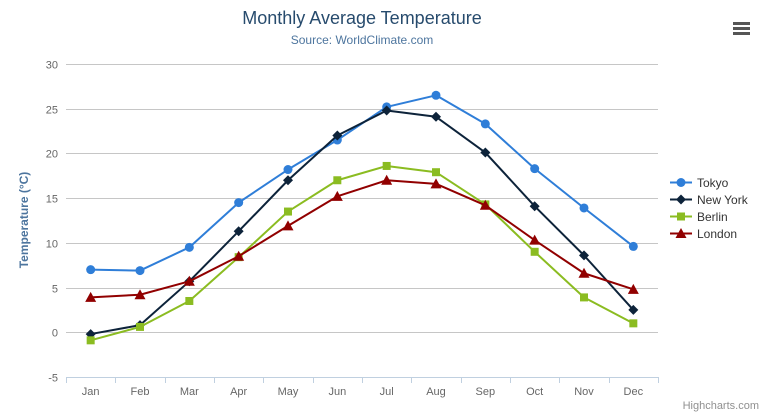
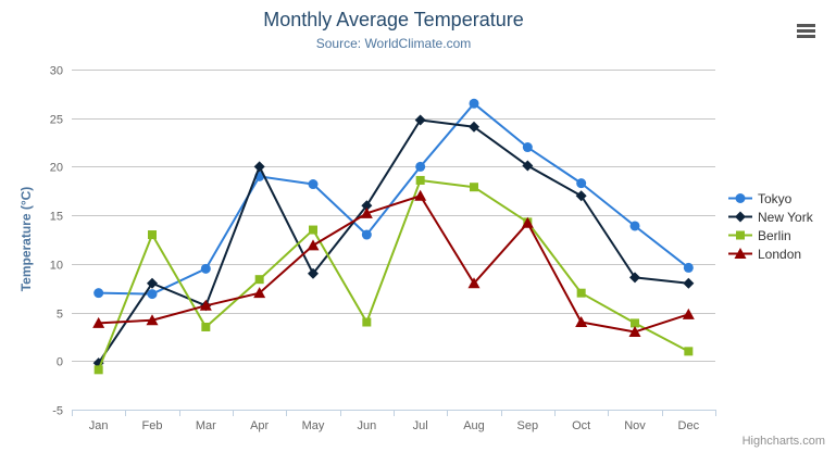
New York/Feb: 1 -> 8
Berlin/Feb: 1 -> 13
Tokyo/Apr: 14 -> 19
New York/Apr: 11 -> 20
London/Apr: 8 -> 7
New York/May: 17 -> 9
Tokyo/Jun: 22 -> 13
New York/Jun: 22 -> 16
Berlin/Jun: 17 -> 4
Tokyo/Jul: 25 -> 20
London/Aug: 17 -> 8
Tokyo/Sep: 23 -> 22
New York/Oct: 14 -> 17
Berlin/Oct: 9 -> 7
London/Oct: 10 -> 4
London/Nov: 7 -> 3
New York/Dec: 2 -> 8
